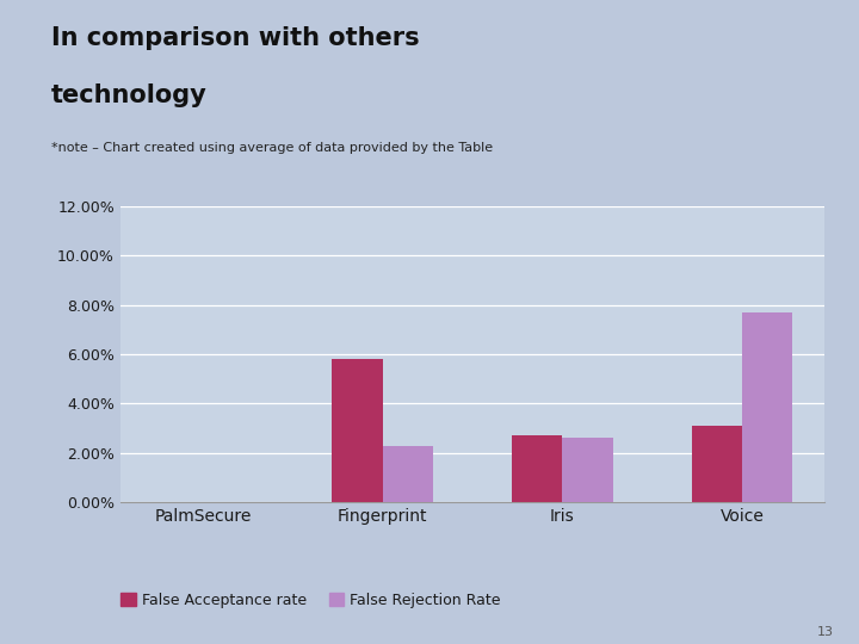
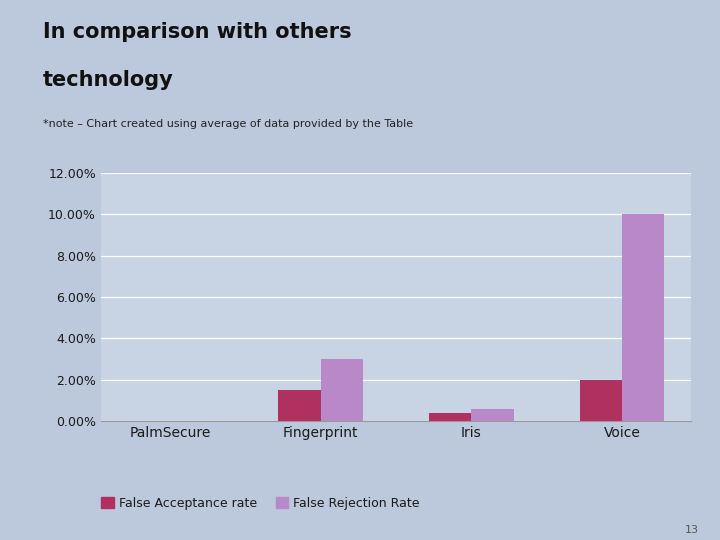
False Acceptance rate/Fingerprint: 5.8% -> 1.5%
False Rejection Rate/Fingerprint: 2.3% -> 3.0%
False Acceptance rate/Iris: 2.7% -> 0.4%
False Rejection Rate/Iris: 2.6% -> 0.6%
False Acceptance rate/Voice: 3.1% -> 2.0%
False Rejection Rate/Voice: 7.7% -> 10.0%
